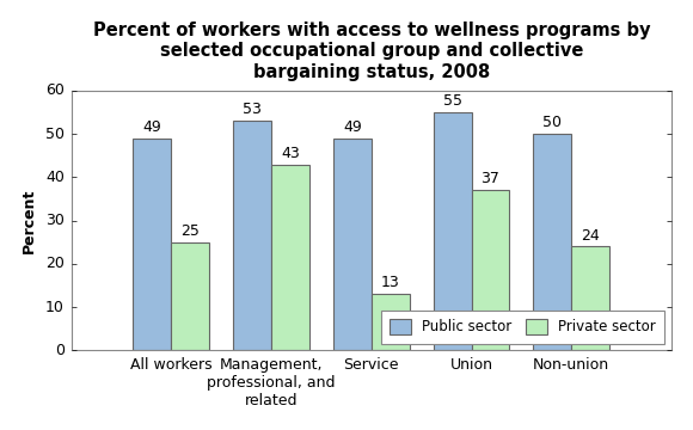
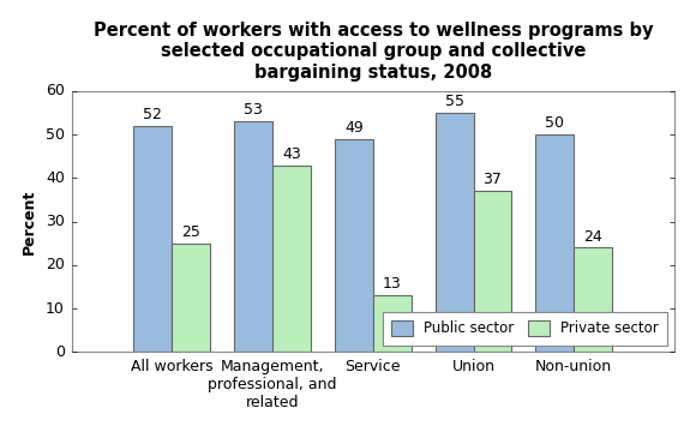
Public sector/All workers: 49 -> 52
